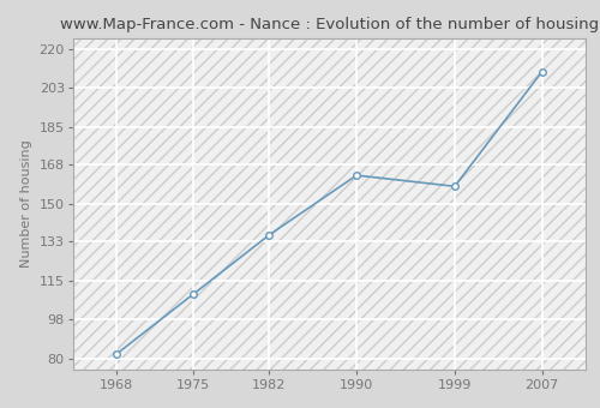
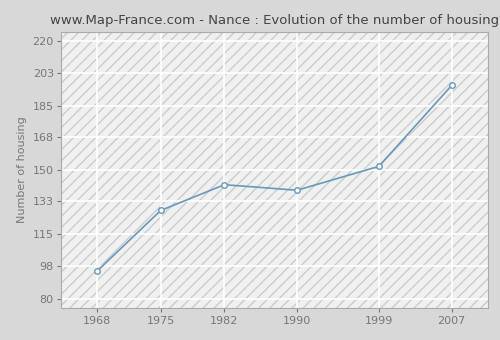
1968: 82 -> 95
1975: 109 -> 128
1982: 136 -> 142
1990: 163 -> 139
1999: 158 -> 152
2007: 210 -> 196
